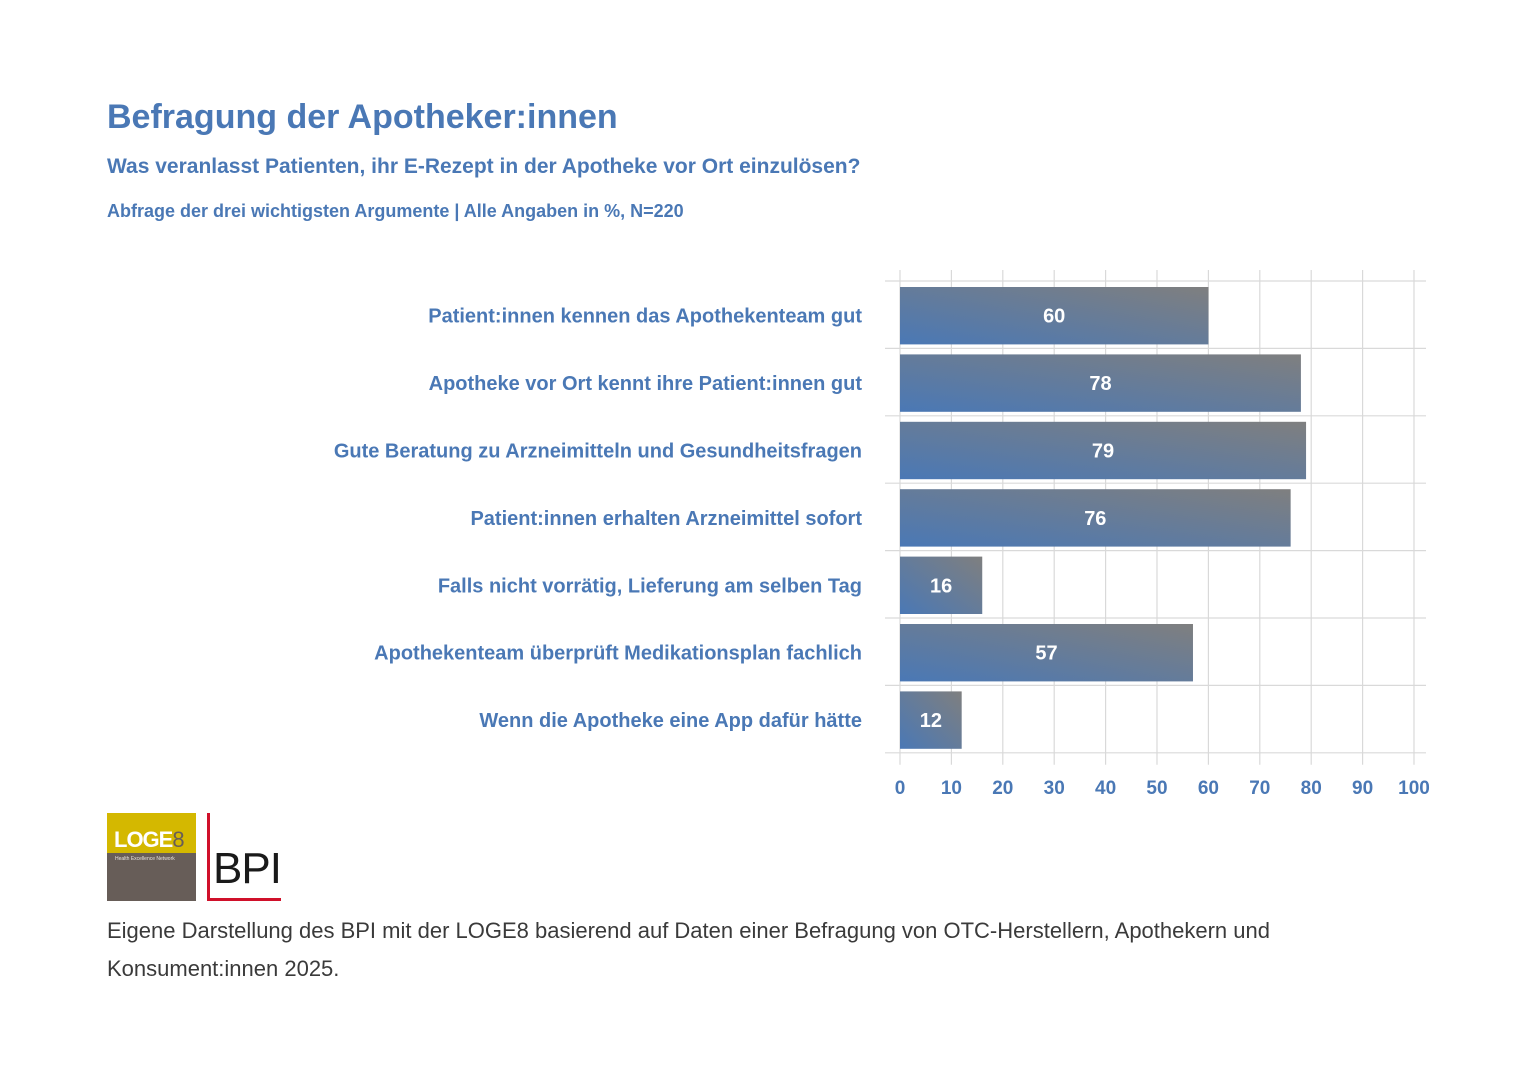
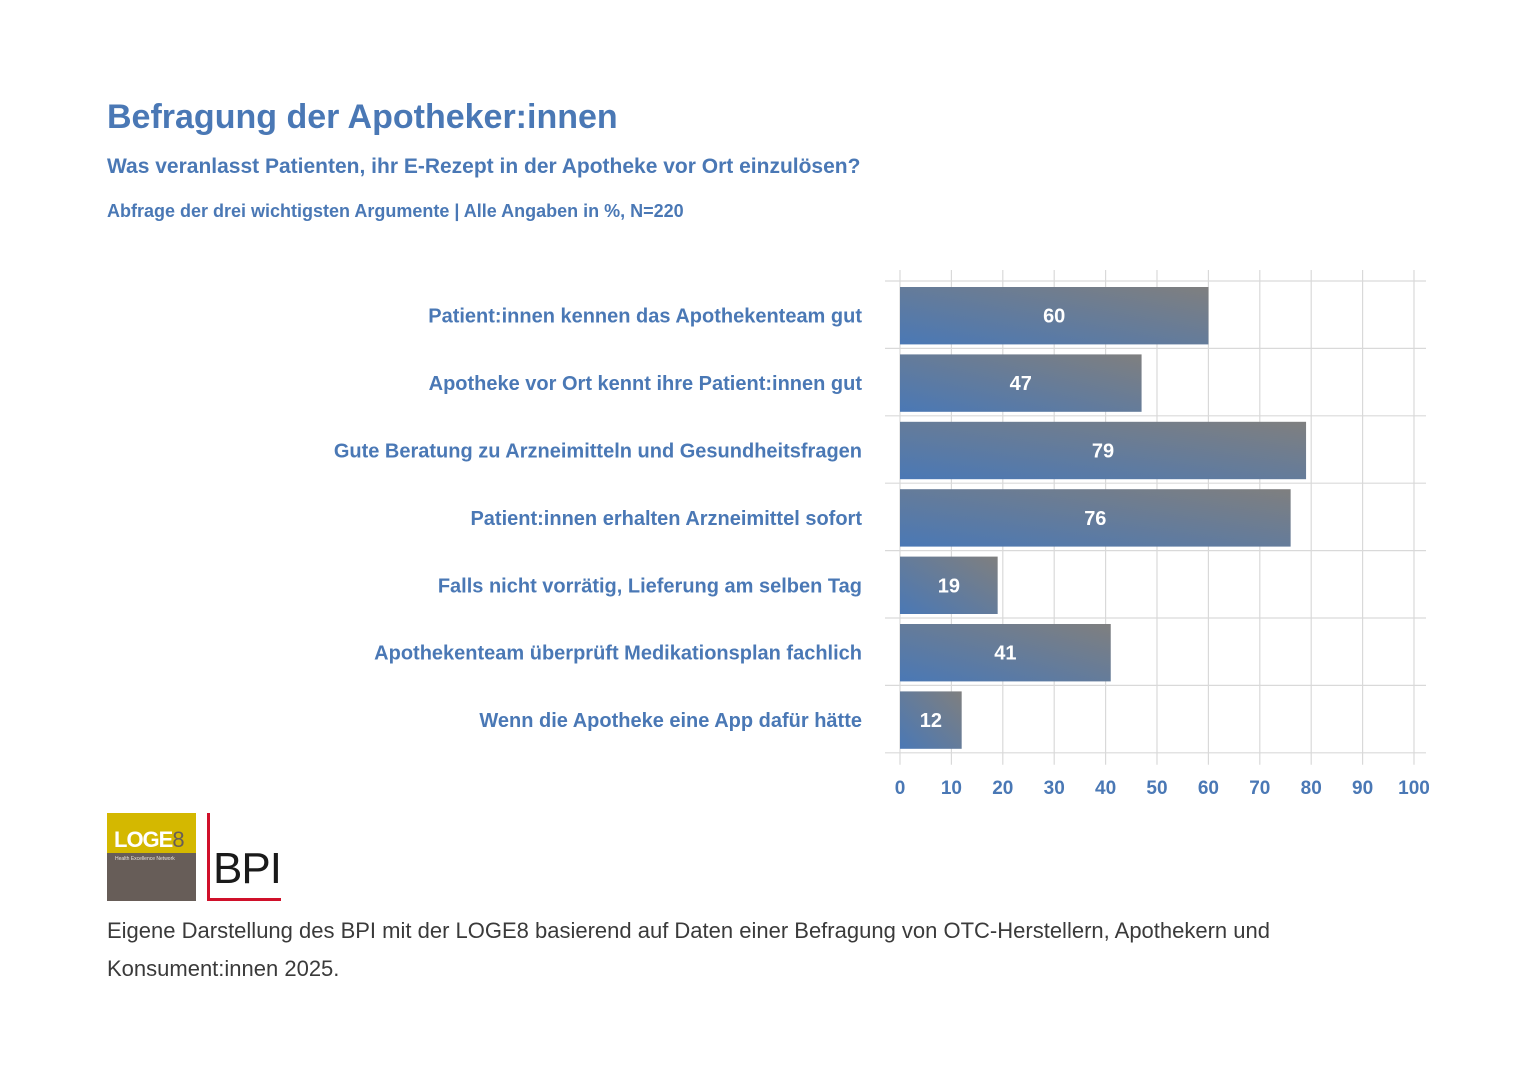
Apotheke vor Ort kennt ihre Patient:innen gut: 78 -> 47
Falls nicht vorrätig, Lieferung am selben Tag: 16 -> 19
Apothekenteam überprüft Medikationsplan fachlich: 57 -> 41
